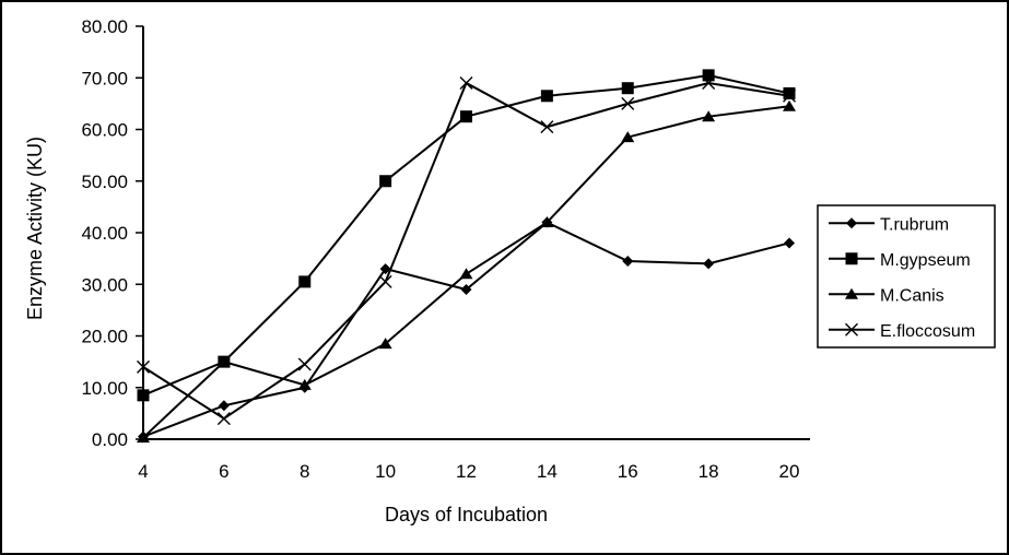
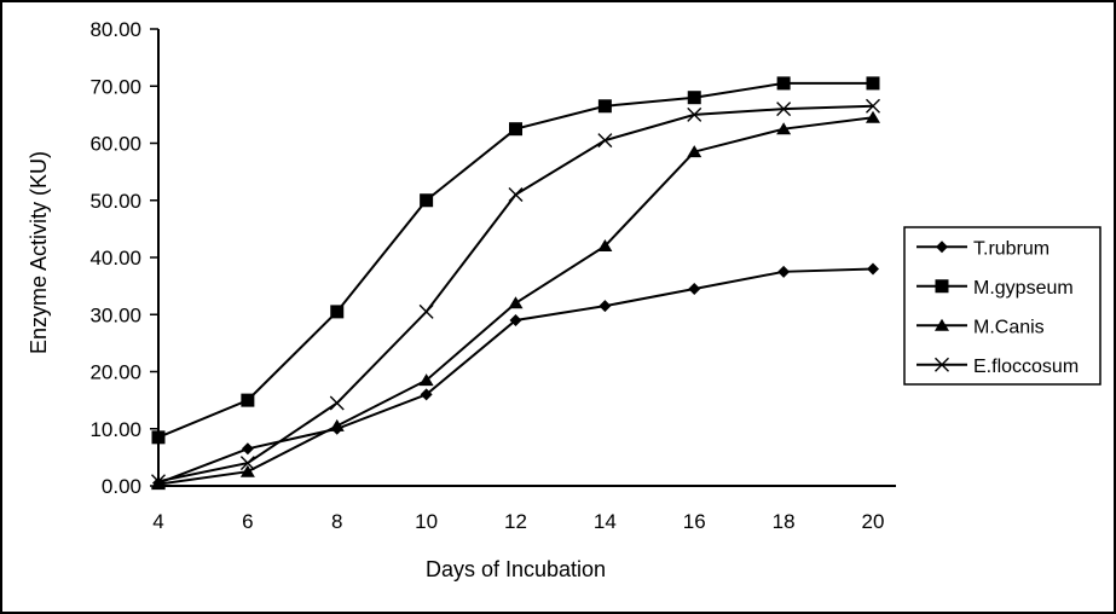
E.floccosum/4: 14 -> 1
M.Canis/6: 15 -> 2
T.rubrum/10: 33 -> 16
E.floccosum/12: 69 -> 51
T.rubrum/14: 42 -> 32
T.rubrum/18: 34 -> 38
E.floccosum/18: 69 -> 66
M.gypseum/20: 67 -> 70
